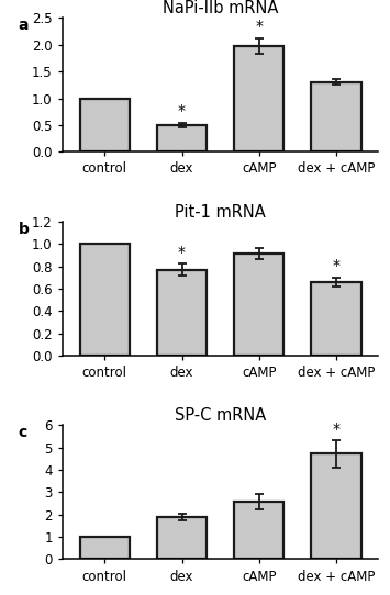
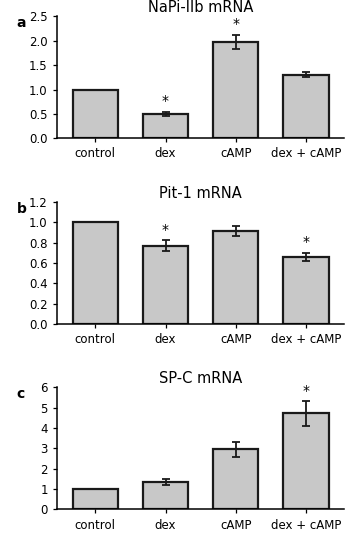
SP-C mRNA/dex: 1.90 -> 1.35
SP-C mRNA/cAMP: 2.57 -> 2.95
